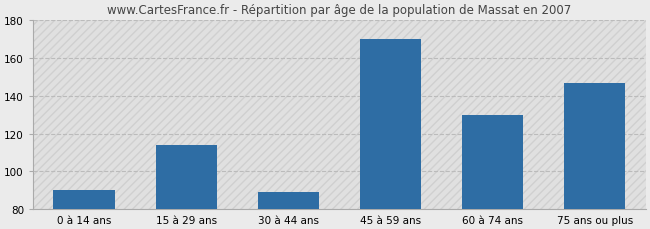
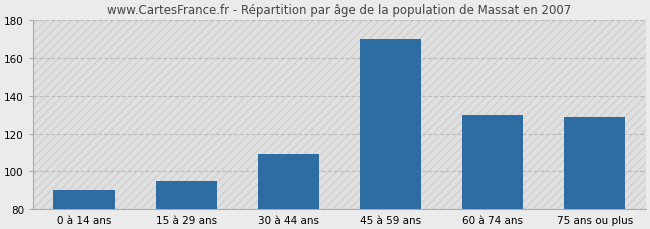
15 à 29 ans: 114 -> 95
30 à 44 ans: 89 -> 109
75 ans ou plus: 147 -> 129
